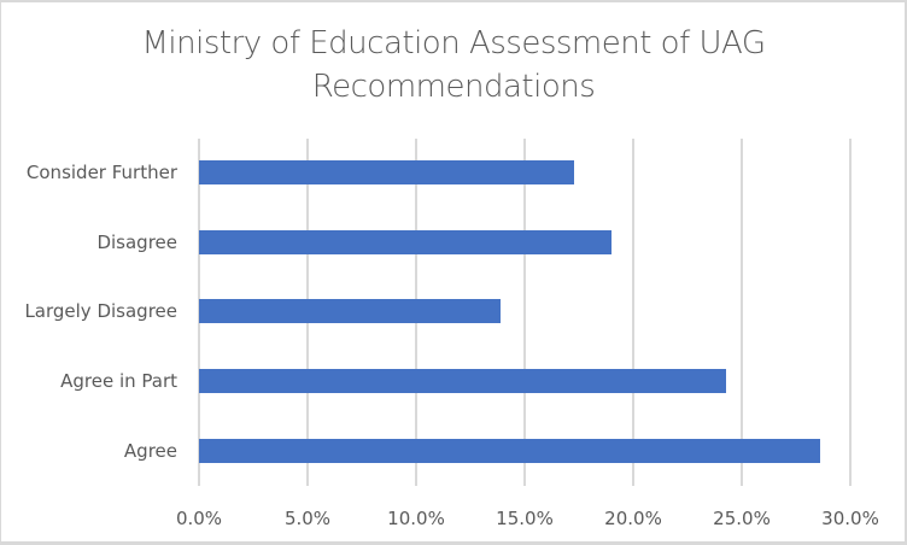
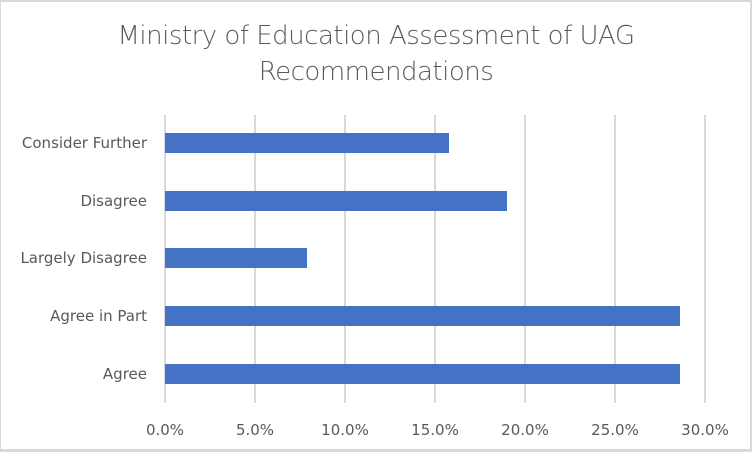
Consider Further: 17.3% -> 15.8%
Largely Disagree: 13.9% -> 7.9%
Agree in Part: 24.3% -> 28.6%
